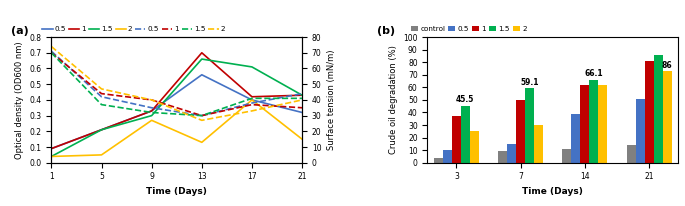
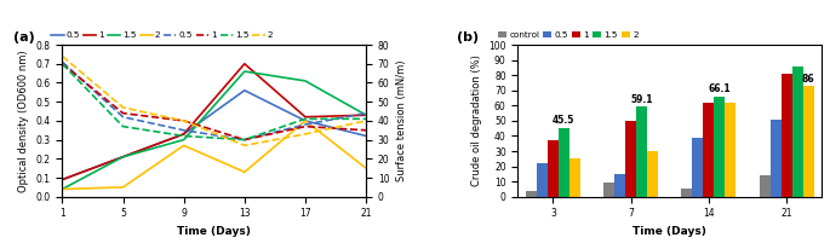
0.5/3: 10 -> 22
control/14: 11 -> 5
